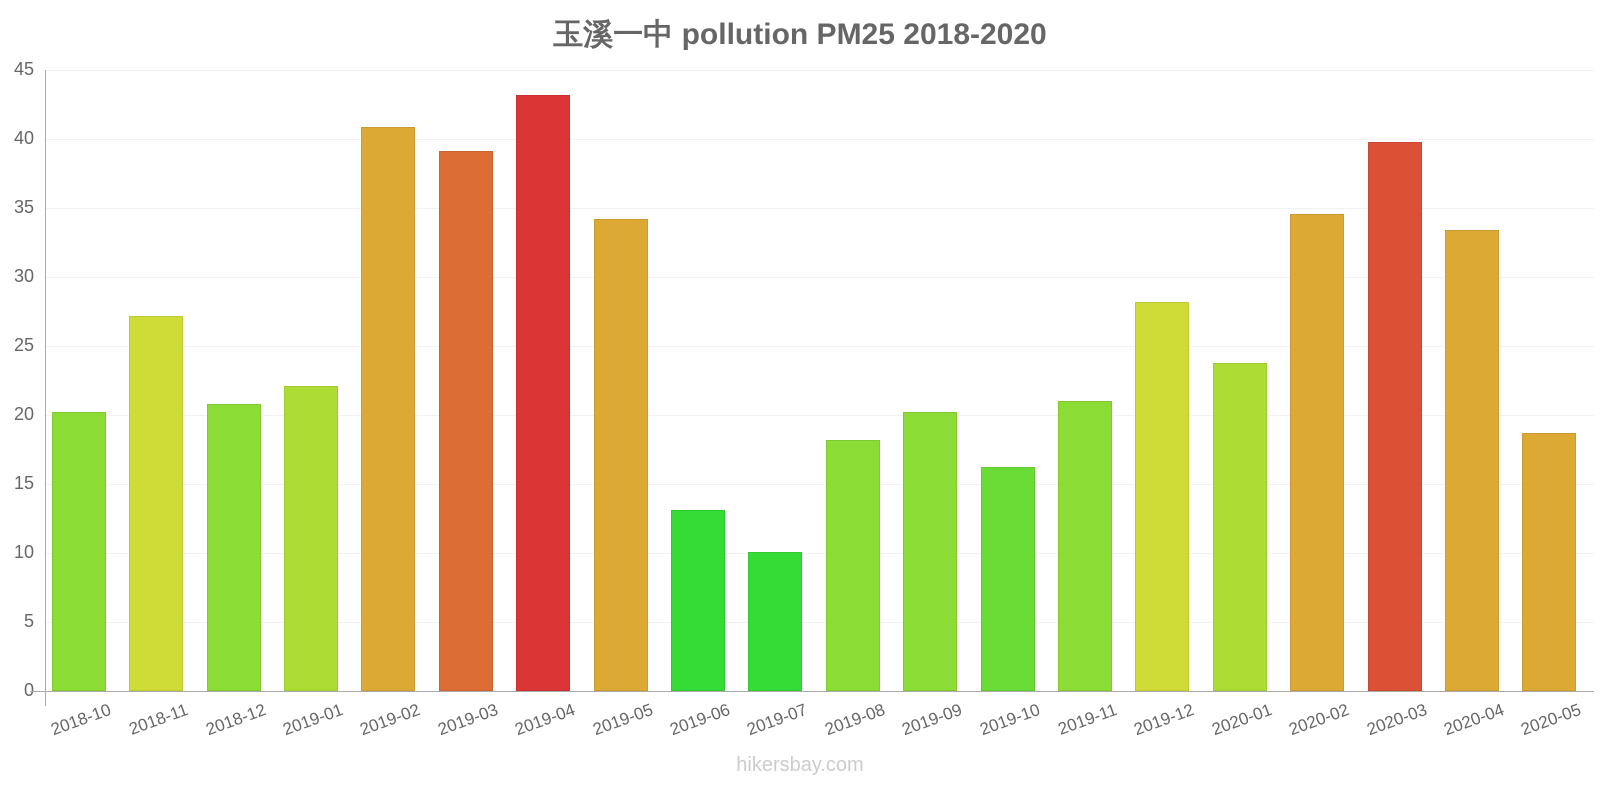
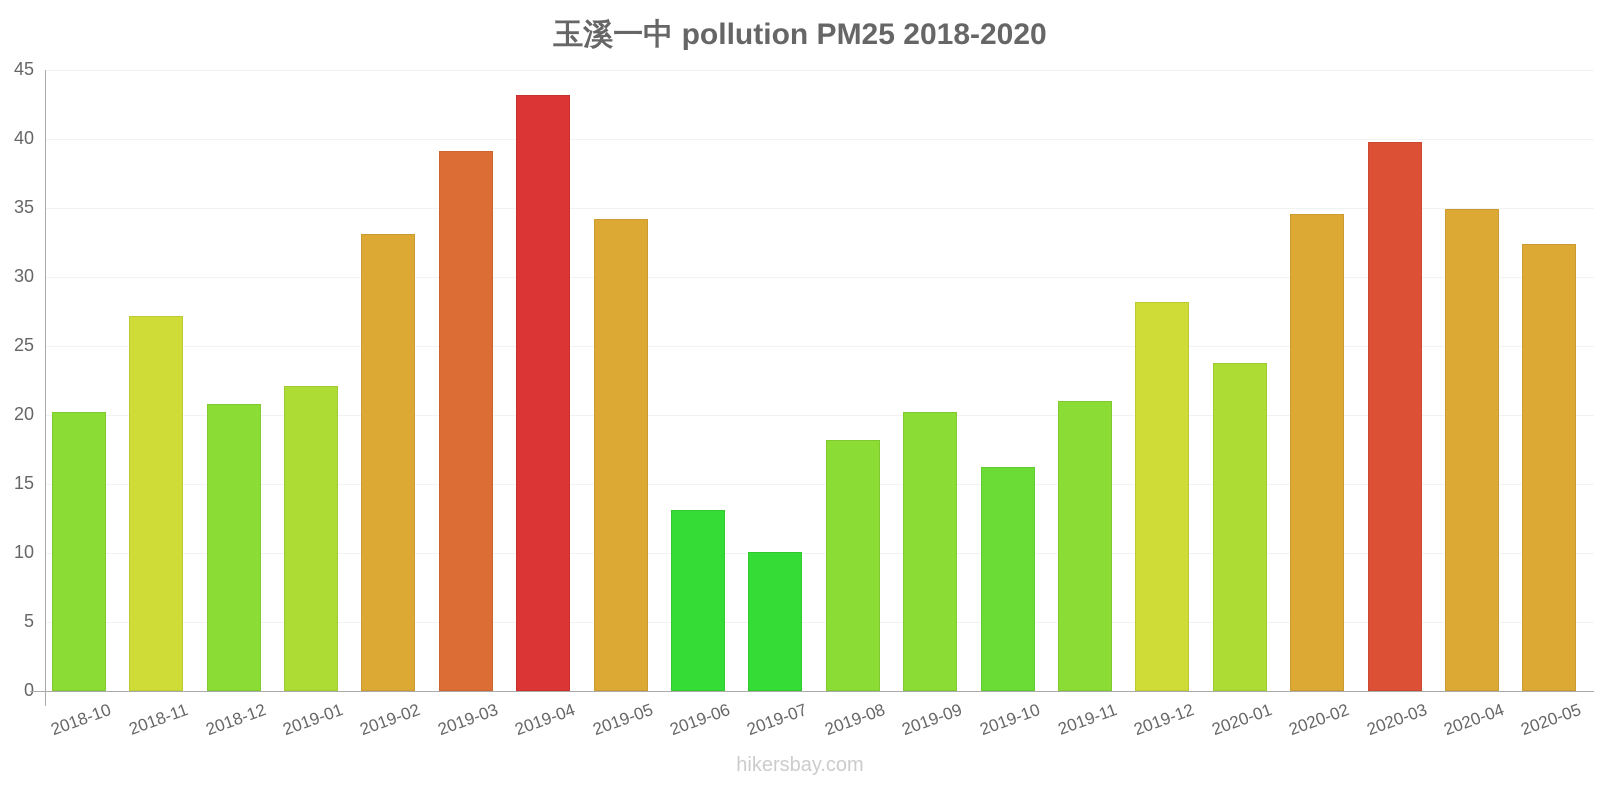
2019-02: 40.9 -> 33.1
2020-04: 33.4 -> 34.9
2020-05: 18.7 -> 32.4
